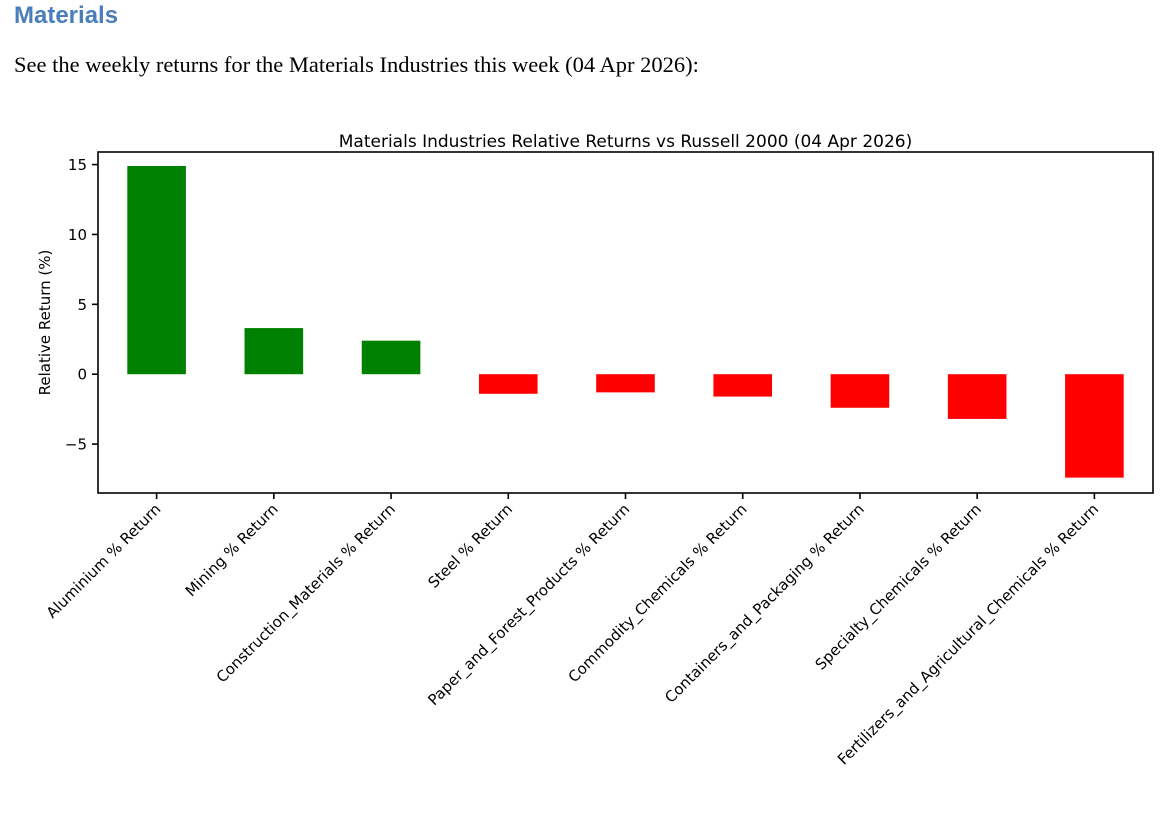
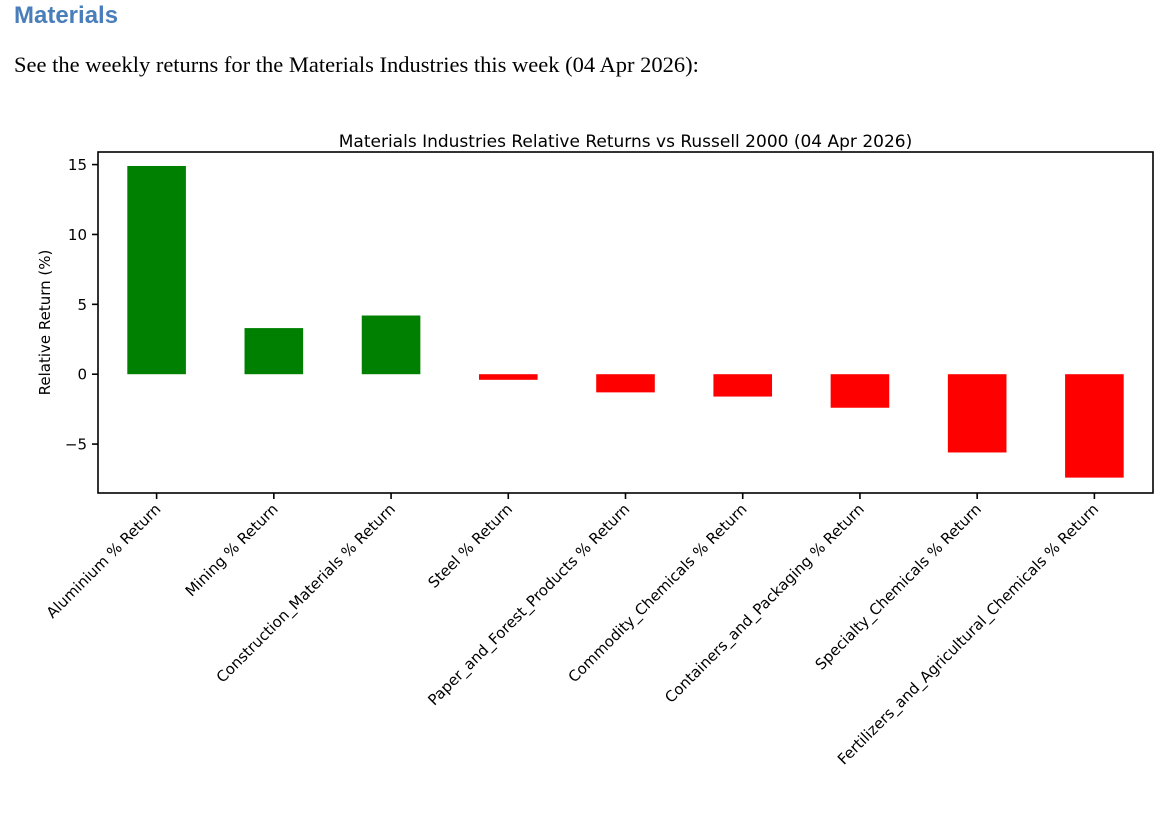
Construction_Materials % Return: 2.4 -> 4.2
Steel % Return: -1.4 -> -0.4
Specialty_Chemicals % Return: -3.2 -> -5.6
